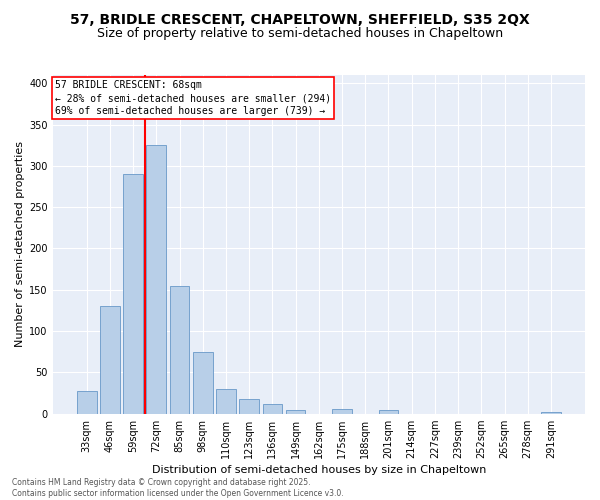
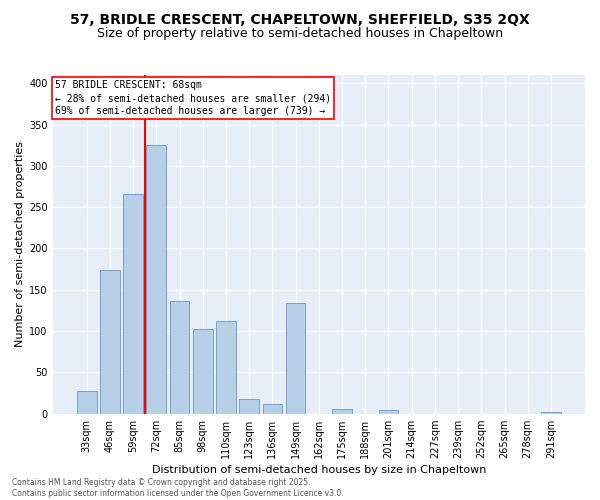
46sqm: 130 -> 174
59sqm: 290 -> 266
85sqm: 155 -> 136
98sqm: 75 -> 102
110sqm: 30 -> 112
149sqm: 5 -> 134
